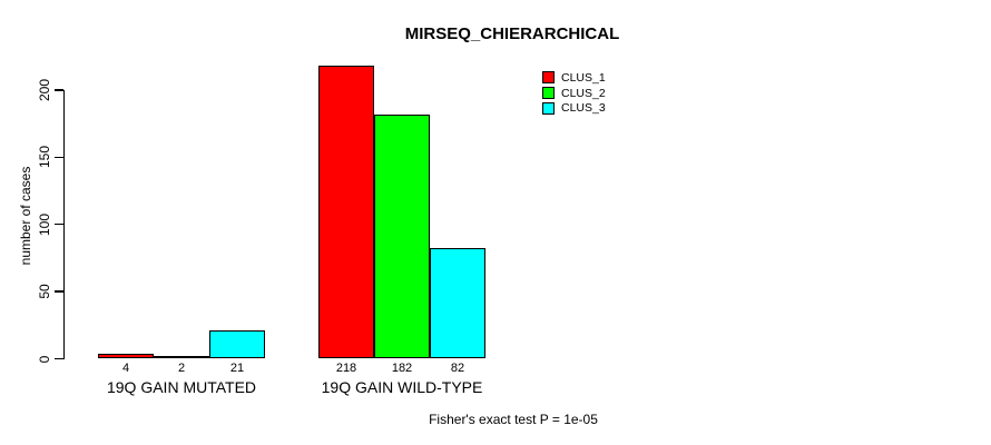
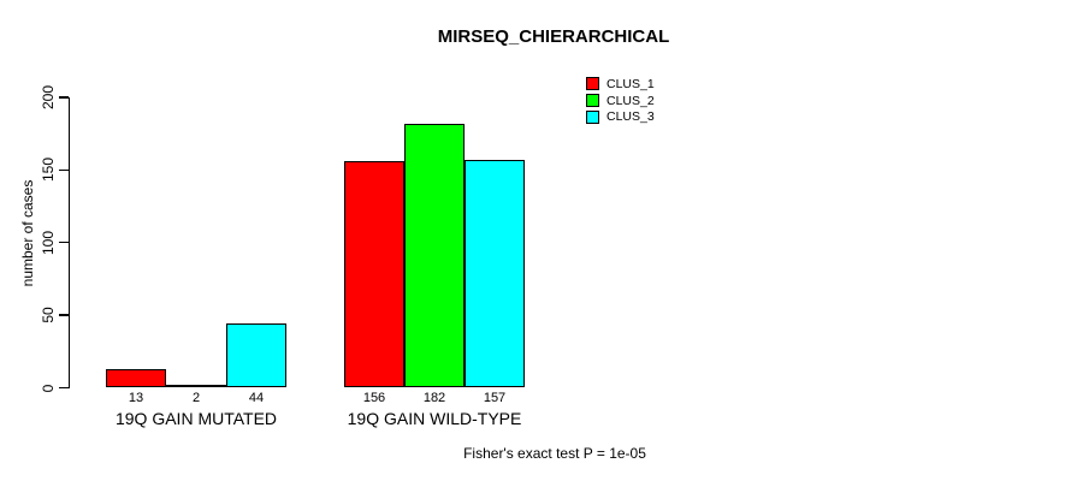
CLUS_1/19Q GAIN MUTATED: 4 -> 13
CLUS_3/19Q GAIN MUTATED: 21 -> 44
CLUS_1/19Q GAIN WILD-TYPE: 218 -> 156
CLUS_3/19Q GAIN WILD-TYPE: 82 -> 157
